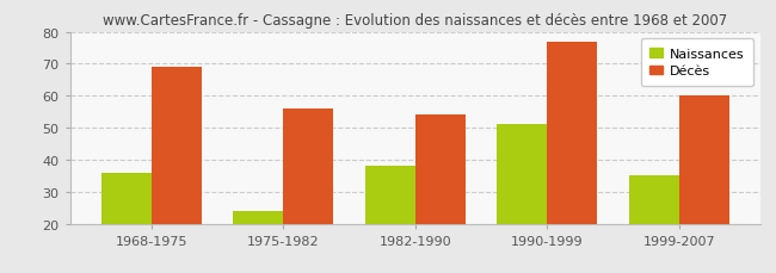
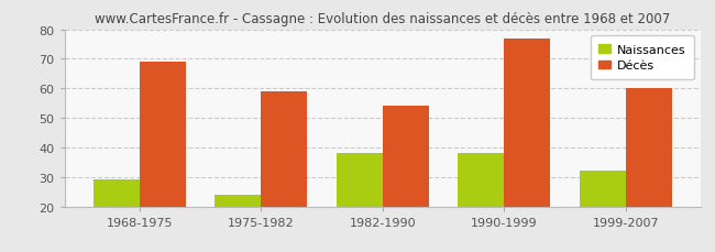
Naissances/1968-1975: 36 -> 29
Décès/1975-1982: 56 -> 59
Naissances/1990-1999: 51 -> 38
Naissances/1999-2007: 35 -> 32
